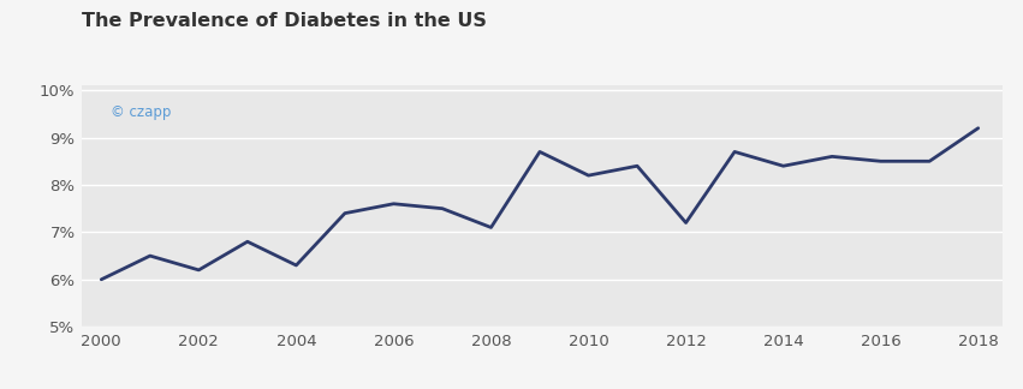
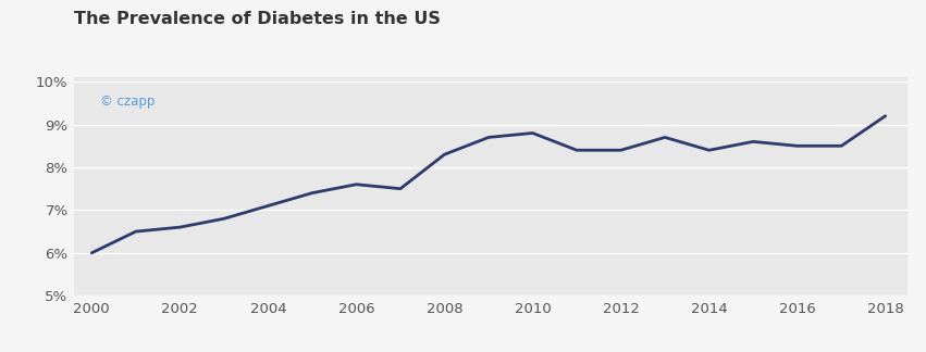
2002: 6.2% -> 6.6%
2004: 6.3% -> 7.1%
2008: 7.1% -> 8.3%
2010: 8.2% -> 8.8%
2012: 7.2% -> 8.4%
